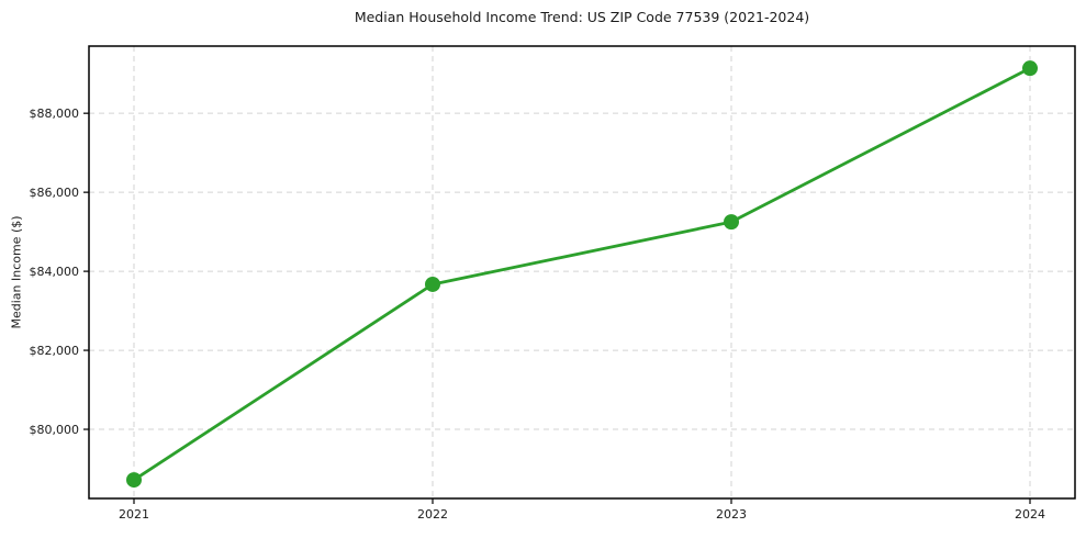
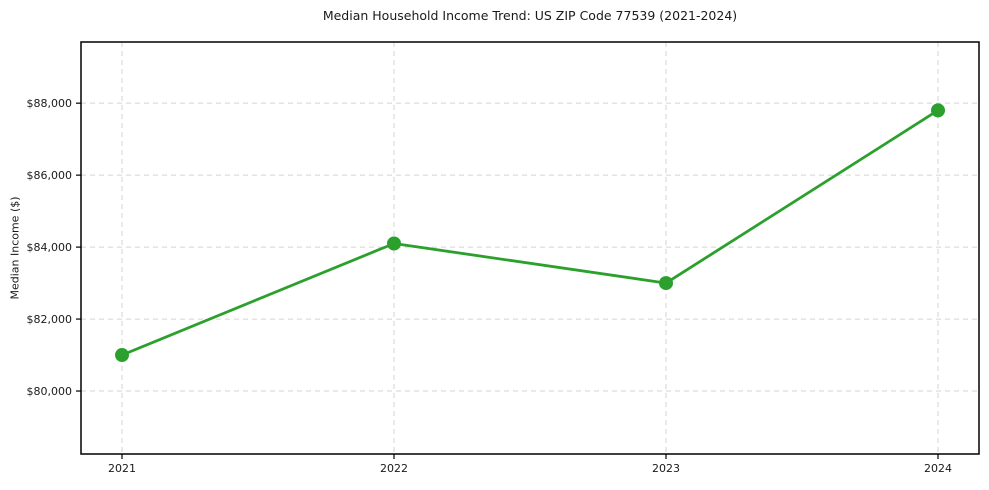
2021: $78700 -> $81000
2022: $83700 -> $84100
2023: $85200 -> $83000
2024: $89100 -> $87800
